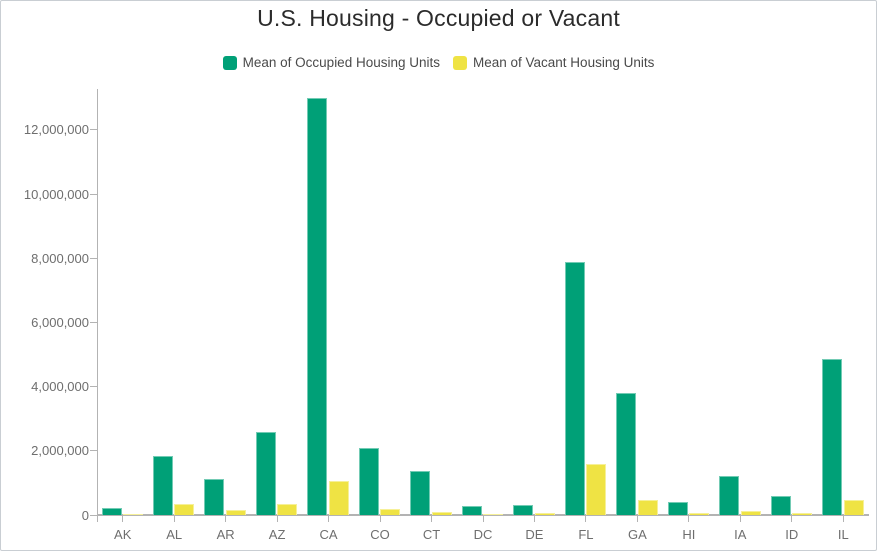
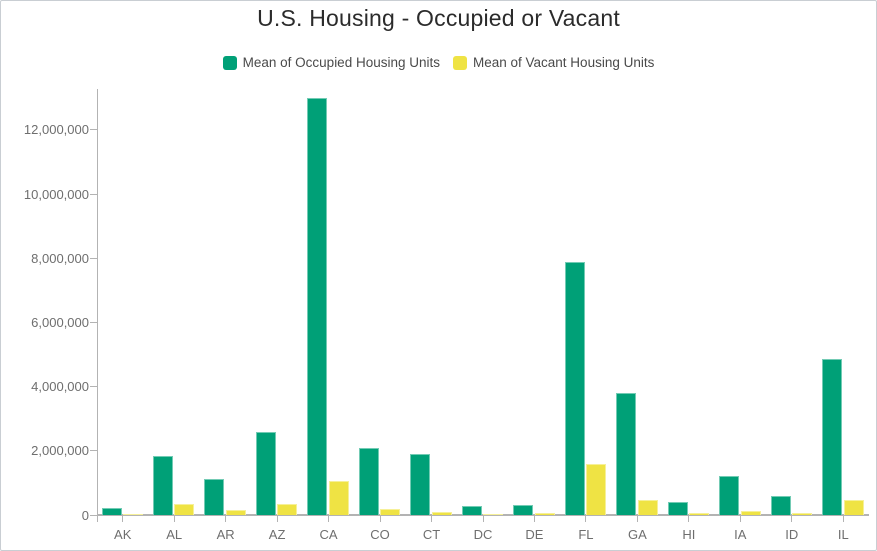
Mean of Occupied Housing Units/CT: 1400000 -> 1900000
